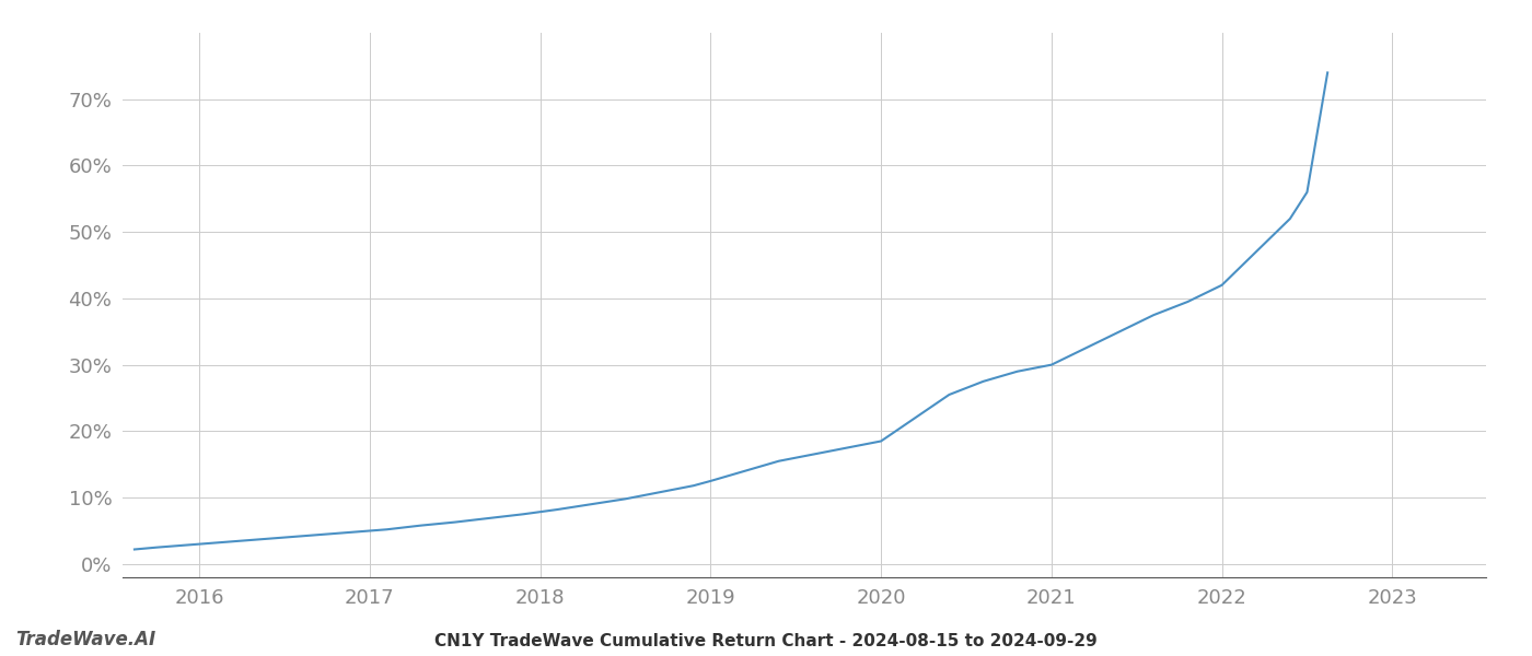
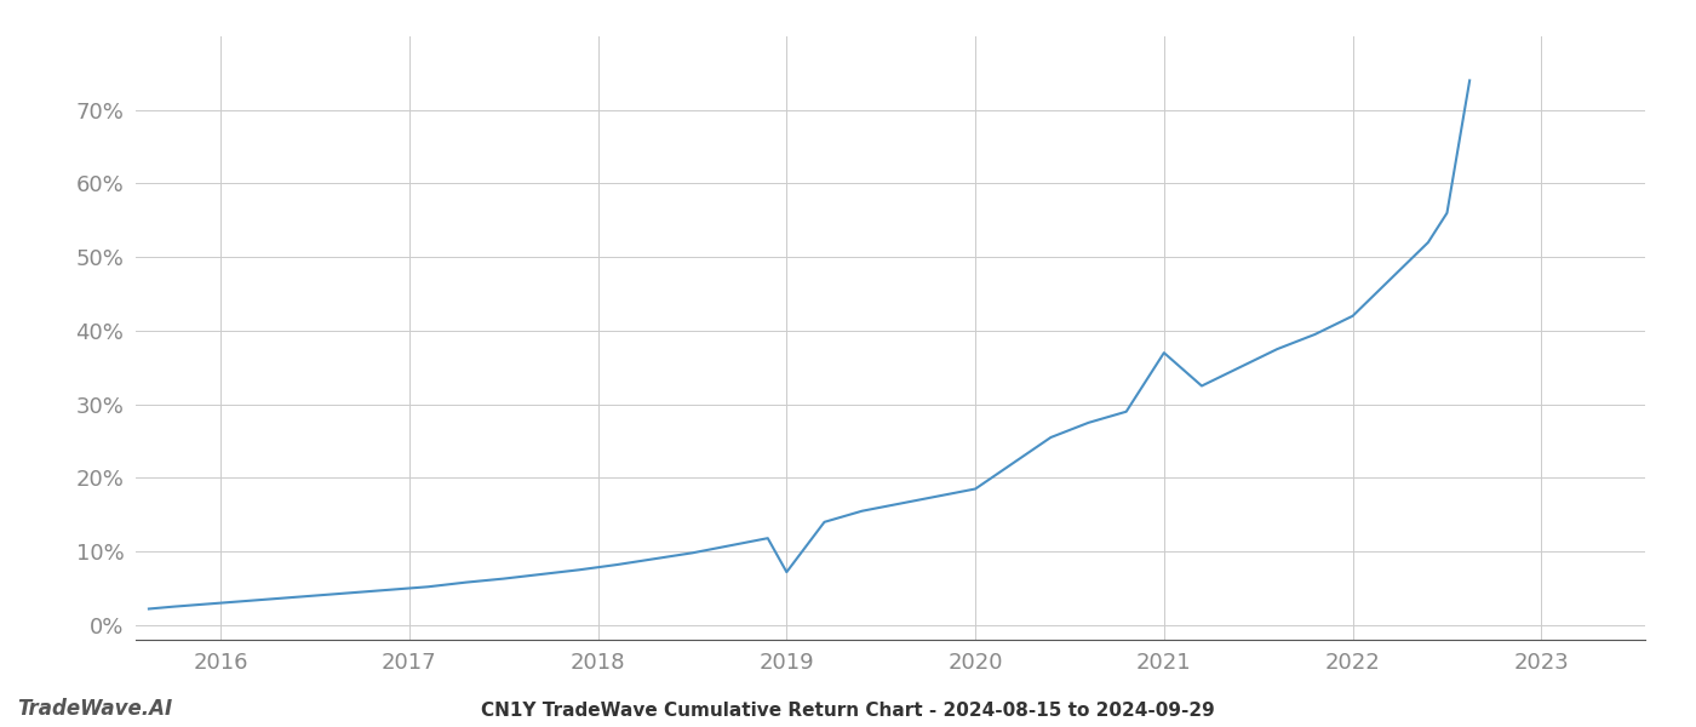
2019: 12.5% -> 7.2%
2021: 30.0% -> 37.0%
